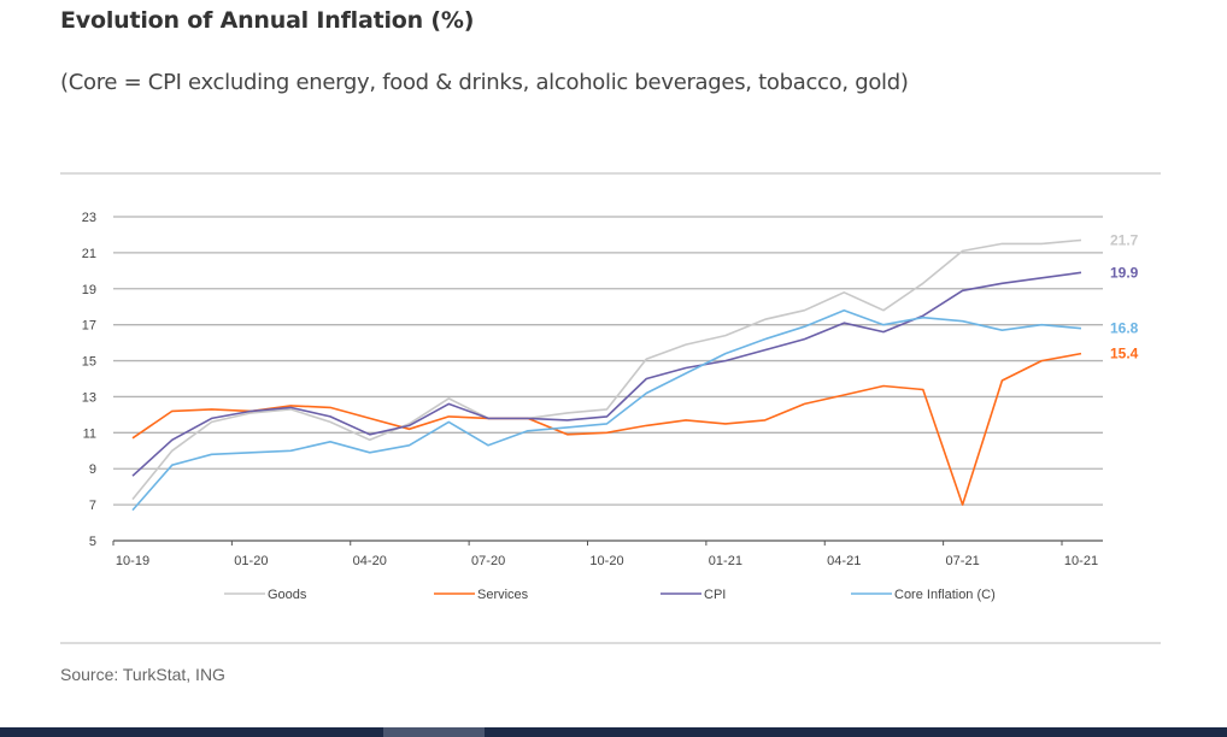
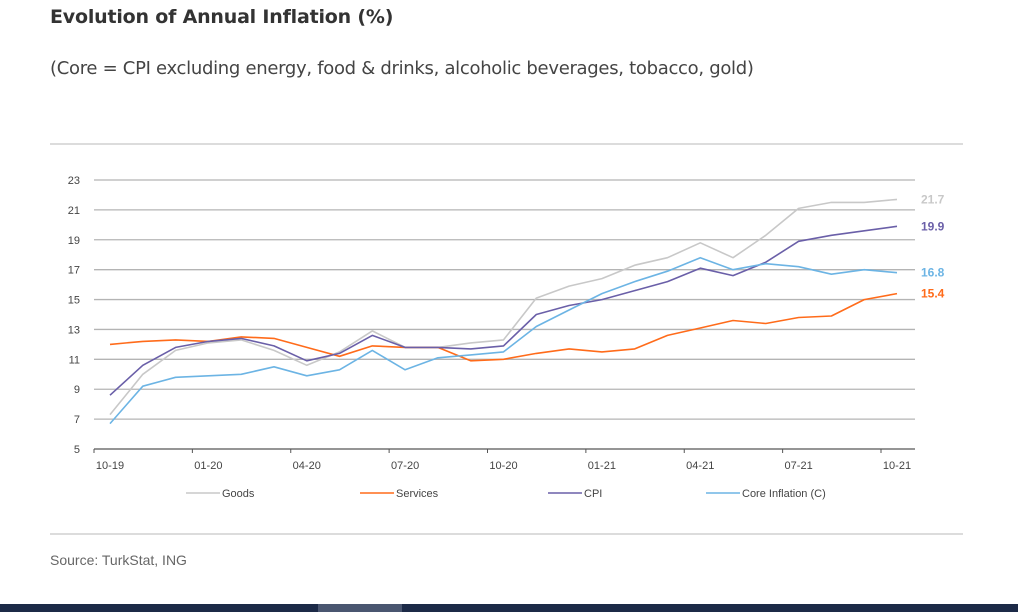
Services/10-19: 10.7 -> 12.0
Services/07-21: 7.0 -> 13.8
